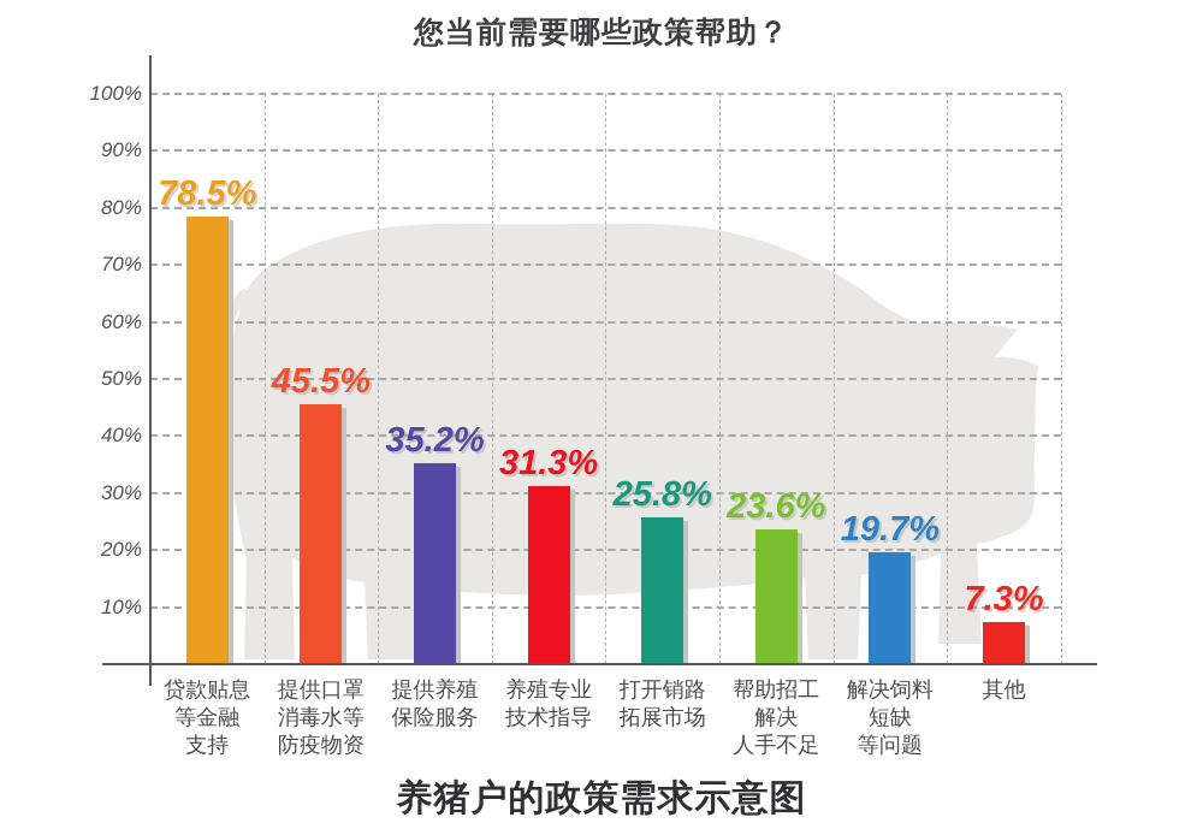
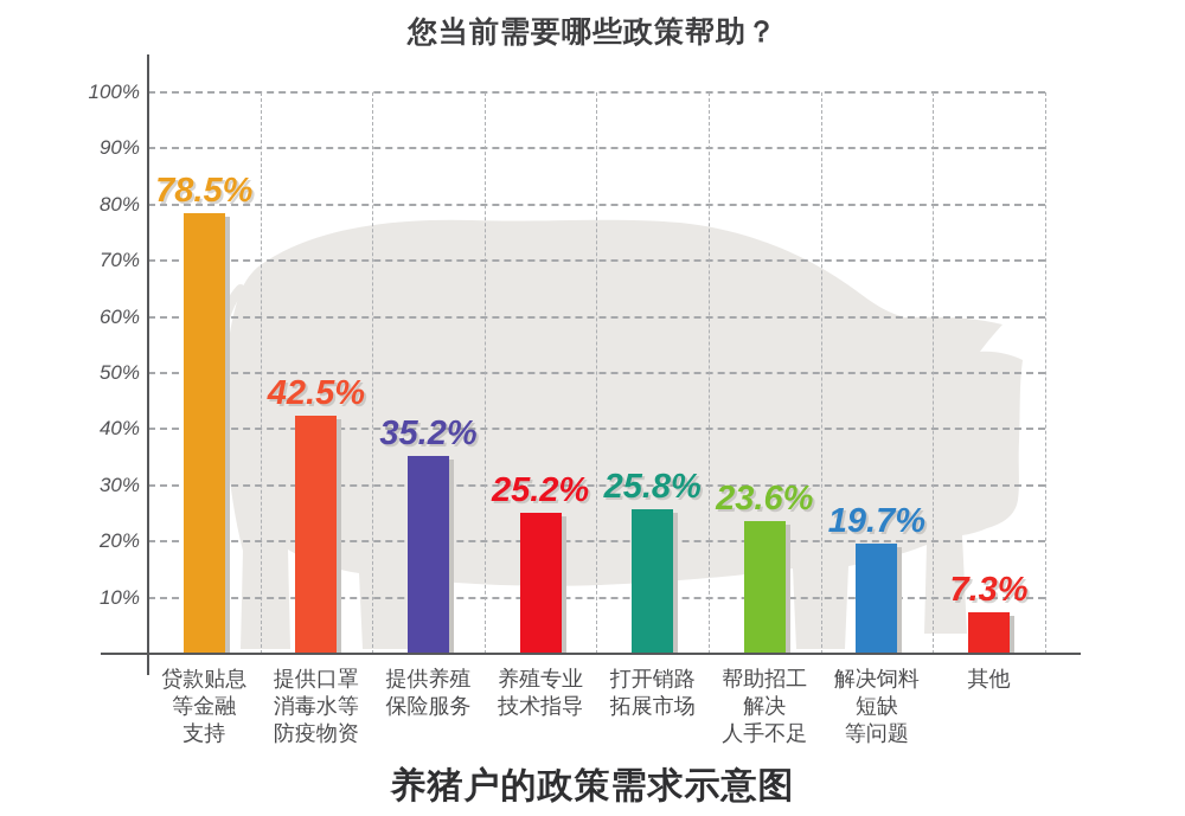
提供口罩消毒水等防疫物资: 45.5% -> 42.5%
养殖专业技术指导: 31.3% -> 25.2%
